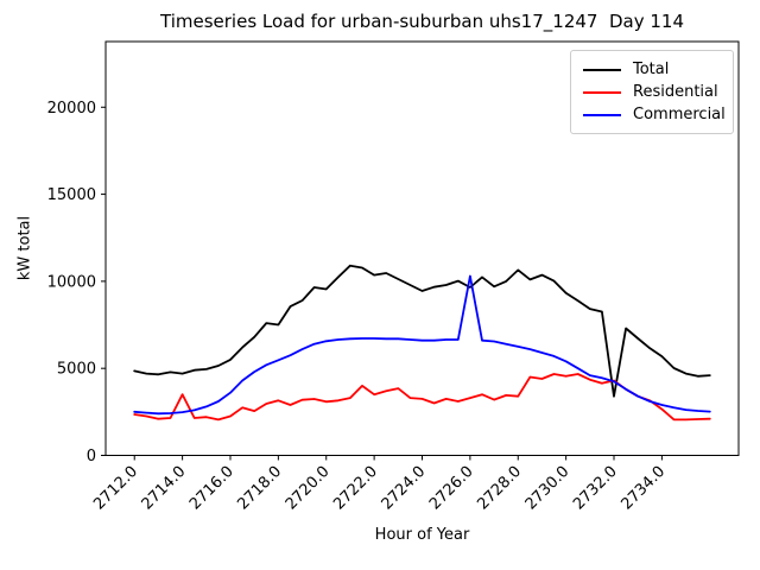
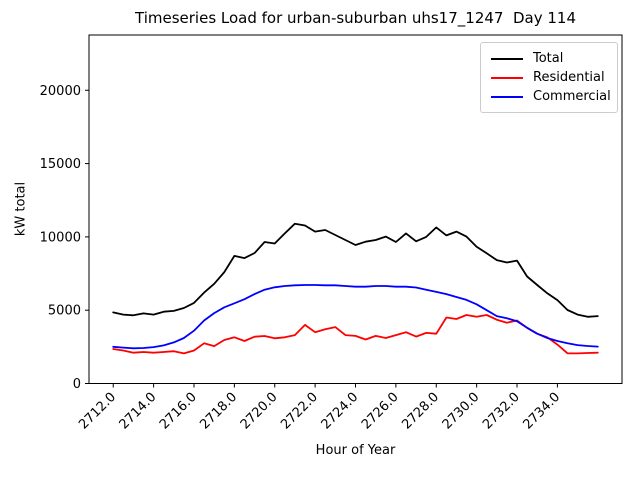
Residential/2714.0: 3500 -> 2100
Total/2718.0: 7500 -> 8700
Commercial/2726.0: 10300 -> 6600
Total/2732.0: 3400 -> 8400
